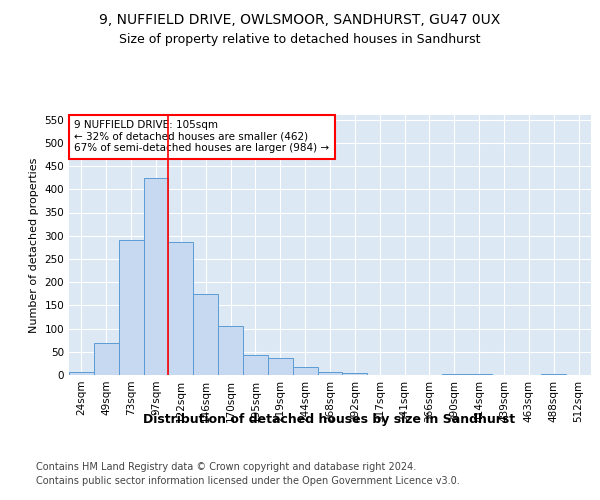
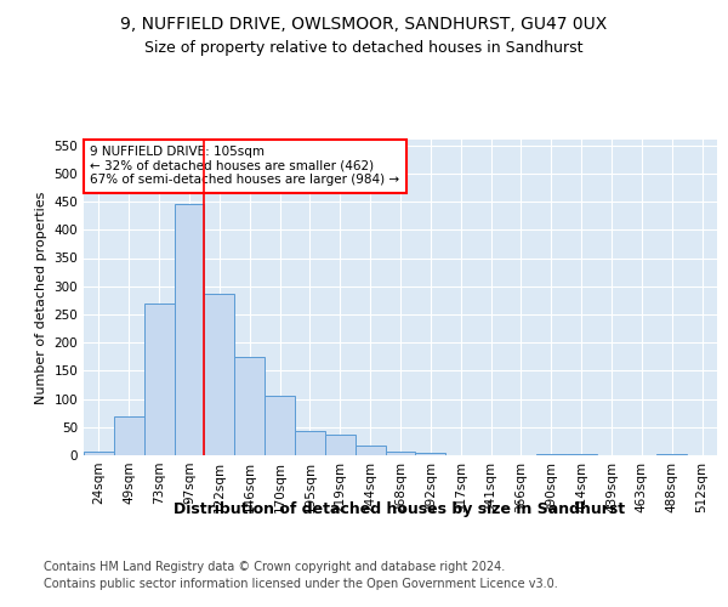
73sqm: 290 -> 270
97sqm: 425 -> 445
